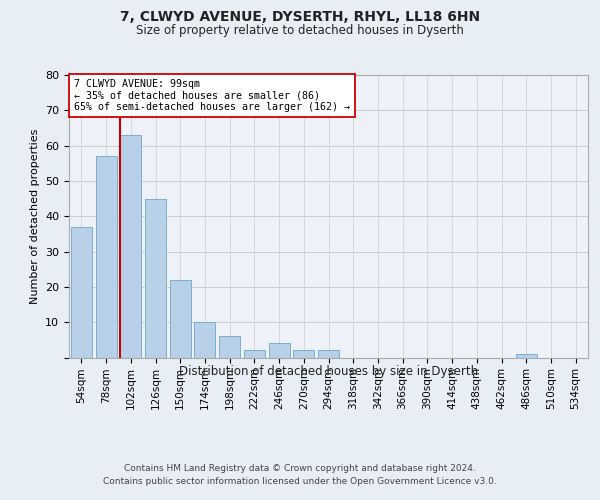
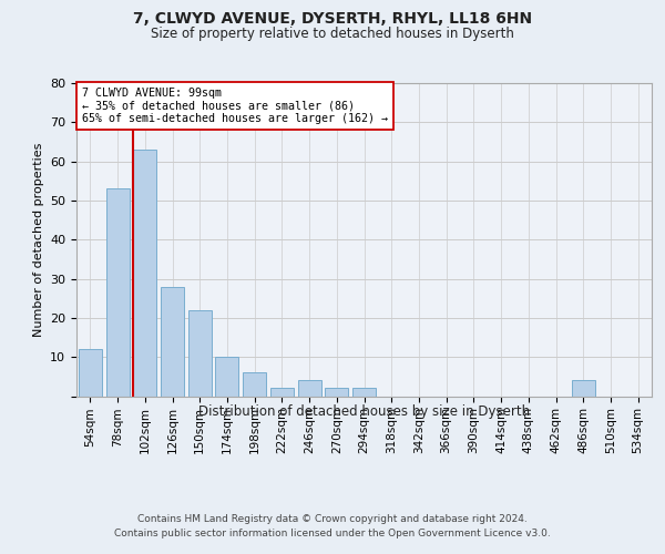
54sqm: 37 -> 12
78sqm: 57 -> 53
126sqm: 45 -> 28
486sqm: 1 -> 4
